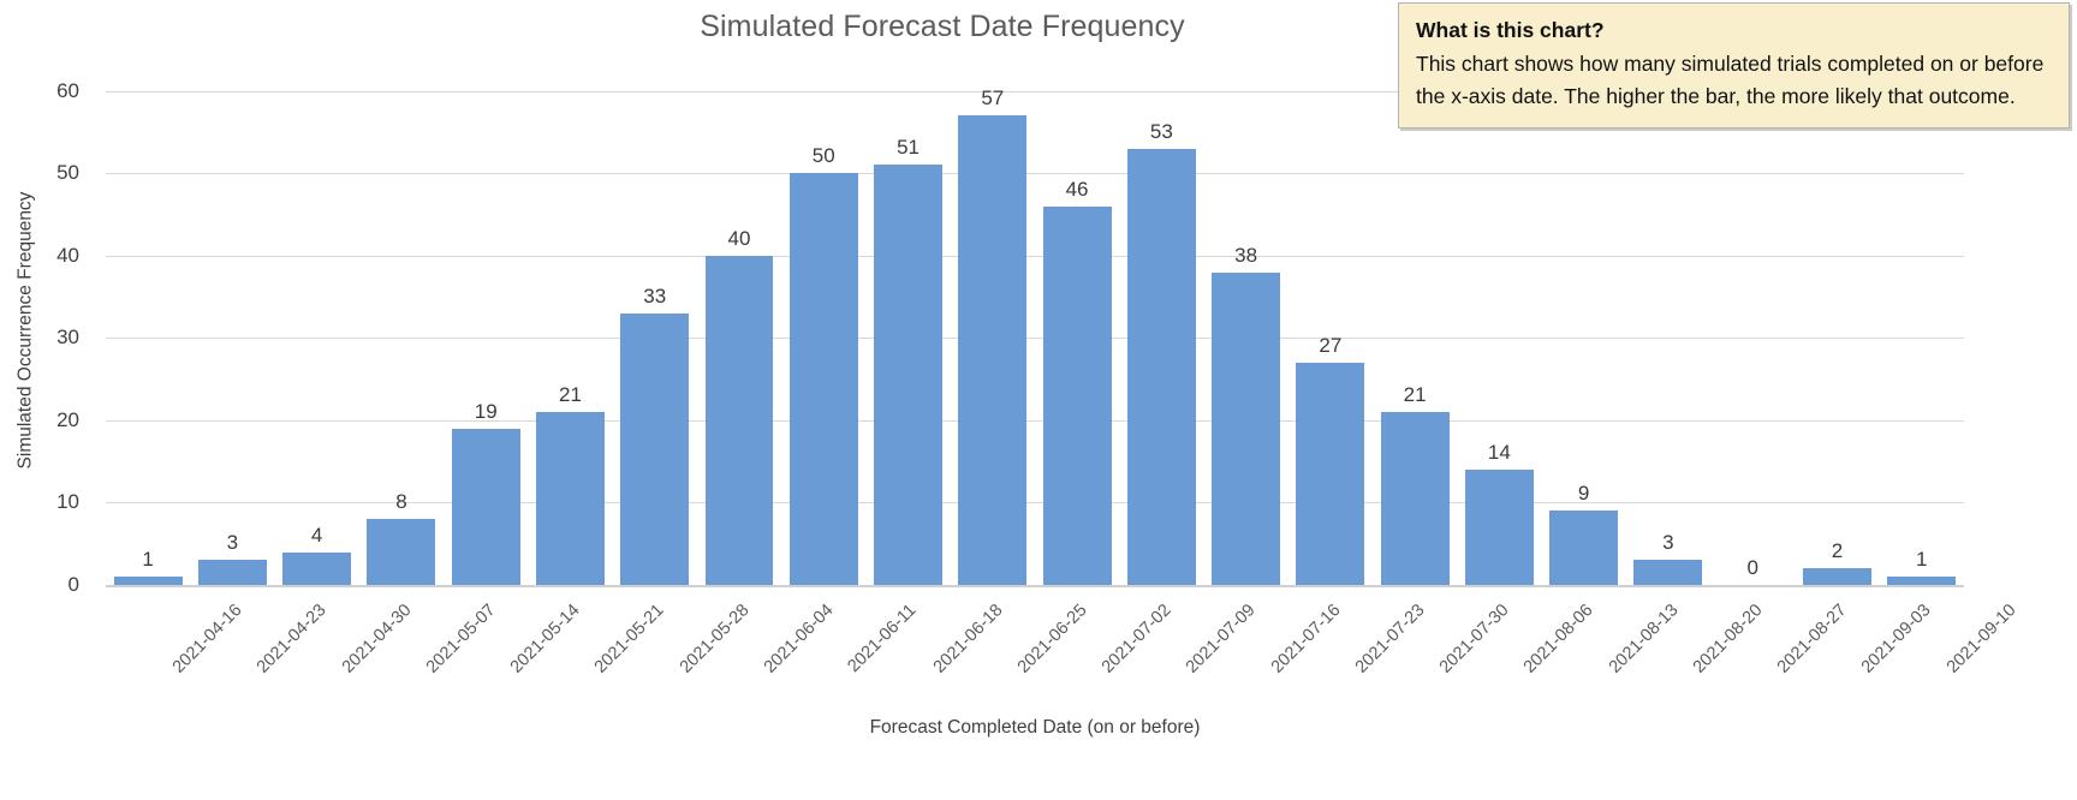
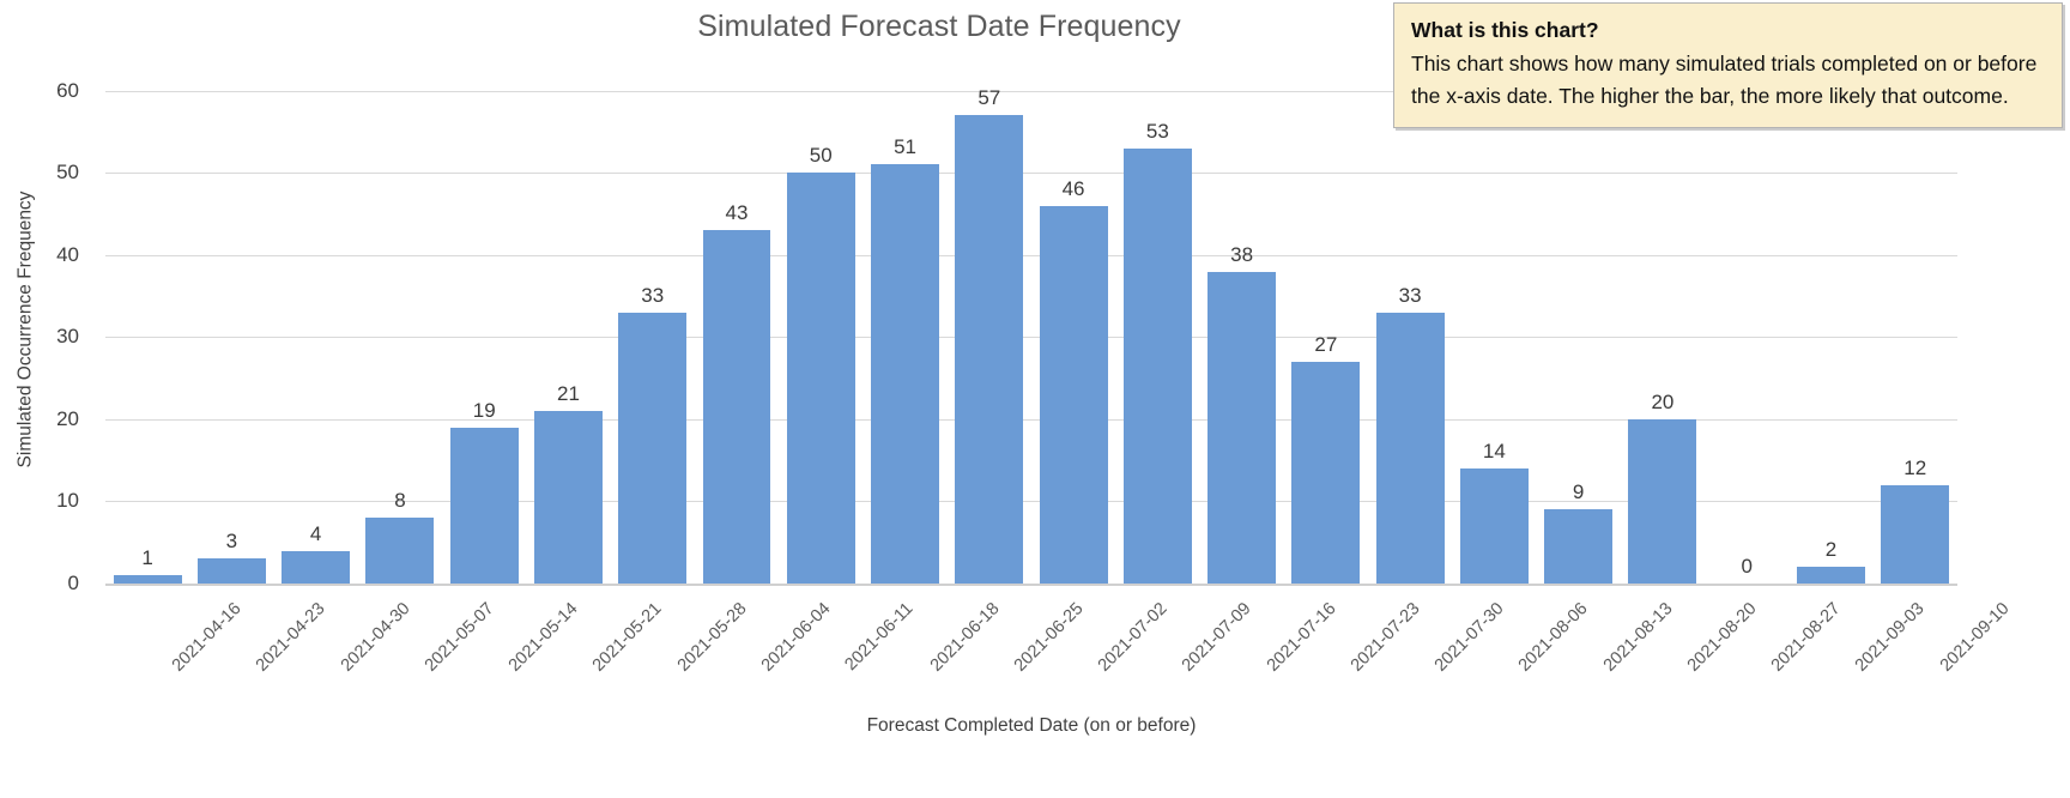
2021-06-04: 40 -> 43
2021-07-30: 21 -> 33
2021-08-20: 3 -> 20
2021-09-10: 1 -> 12
